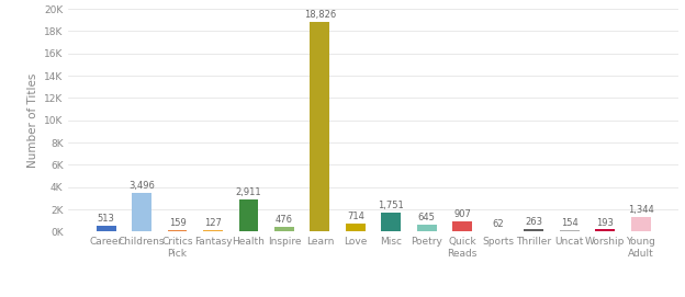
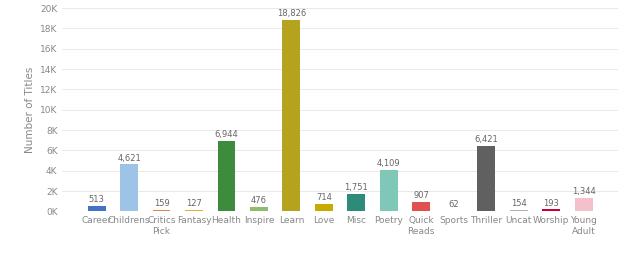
Childrens: 3,496 -> 4,621
Health: 2,911 -> 6,944
Poetry: 645 -> 4,109
Thriller: 263 -> 6,421
